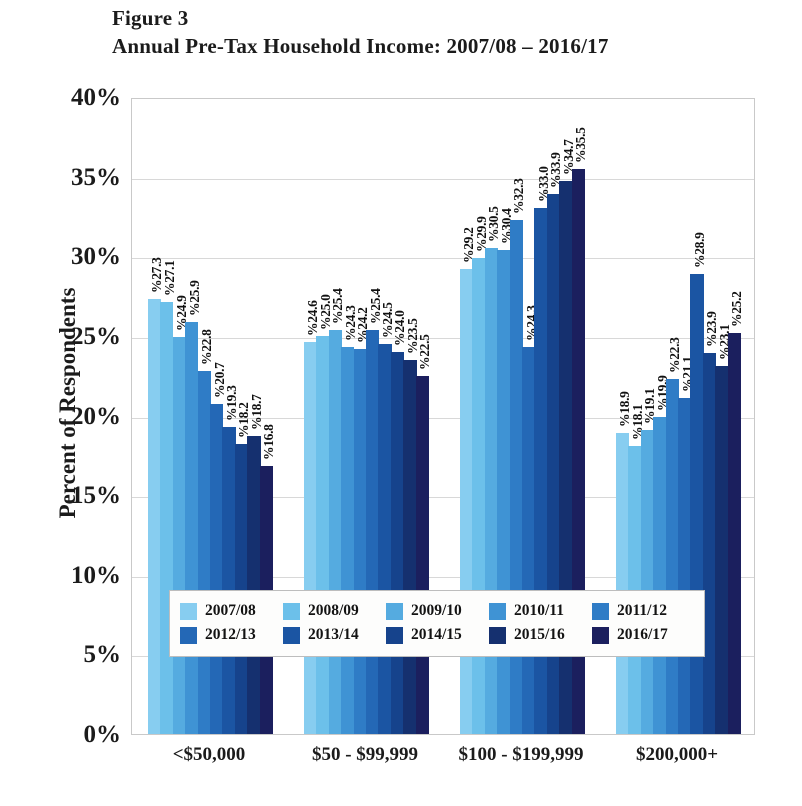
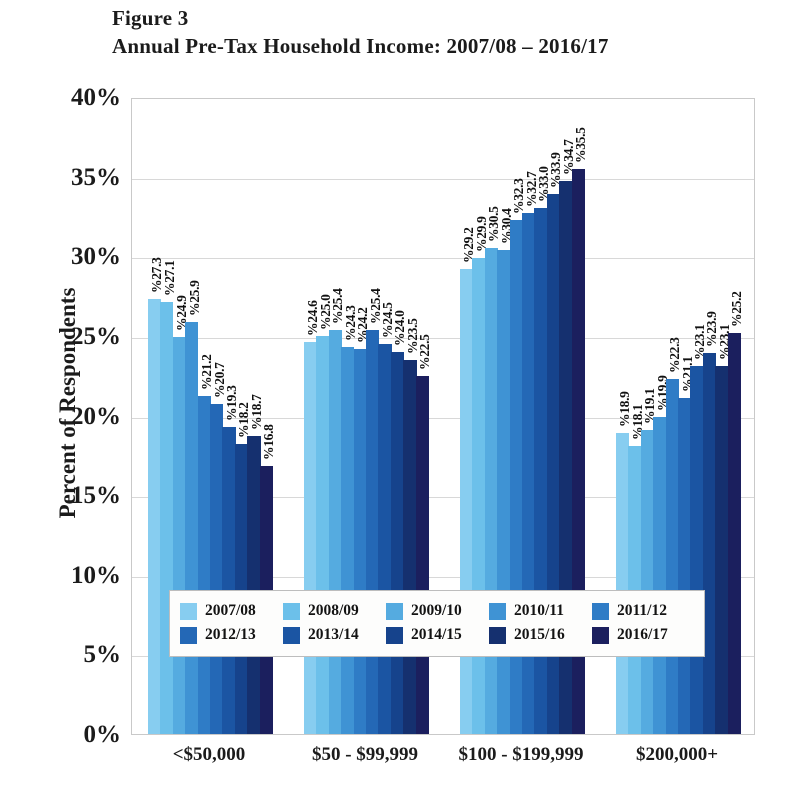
2011/12/<$50,000: 22.8 -> 21.2
2012/13/$100 - $199,999: 24.3 -> 32.7
2013/14/$200,000+: 28.9 -> 23.1
